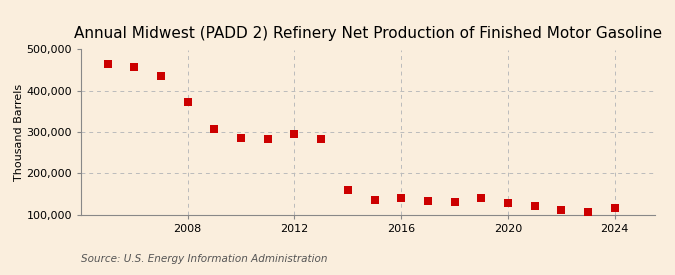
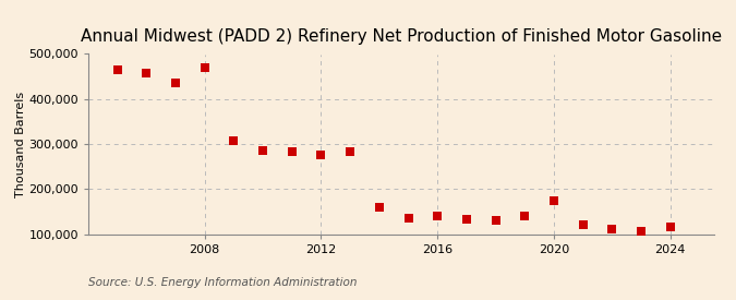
2008: 372,000 -> 470,000
2012: 295,000 -> 275,000
2020: 128,000 -> 175,000
